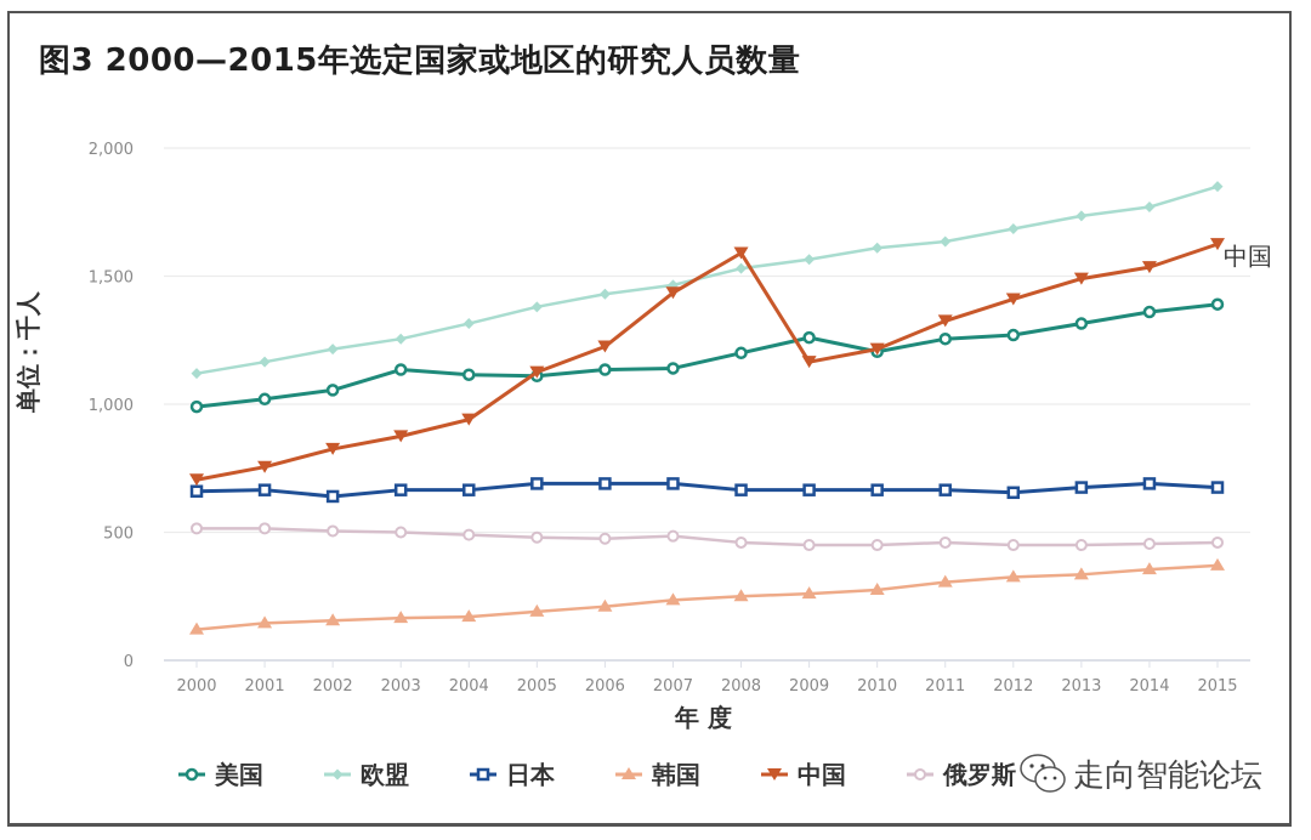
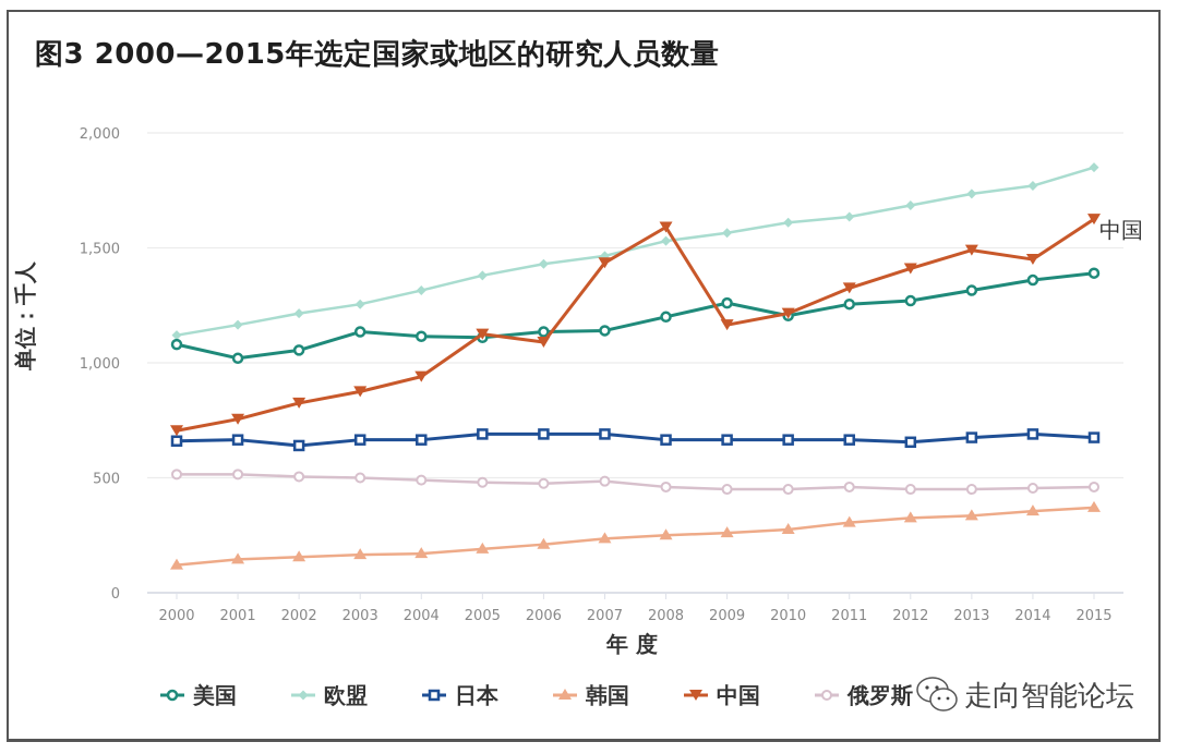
美国/2000: 990 -> 1080
中国/2006: 1220 -> 1090
中国/2014: 1540 -> 1450
